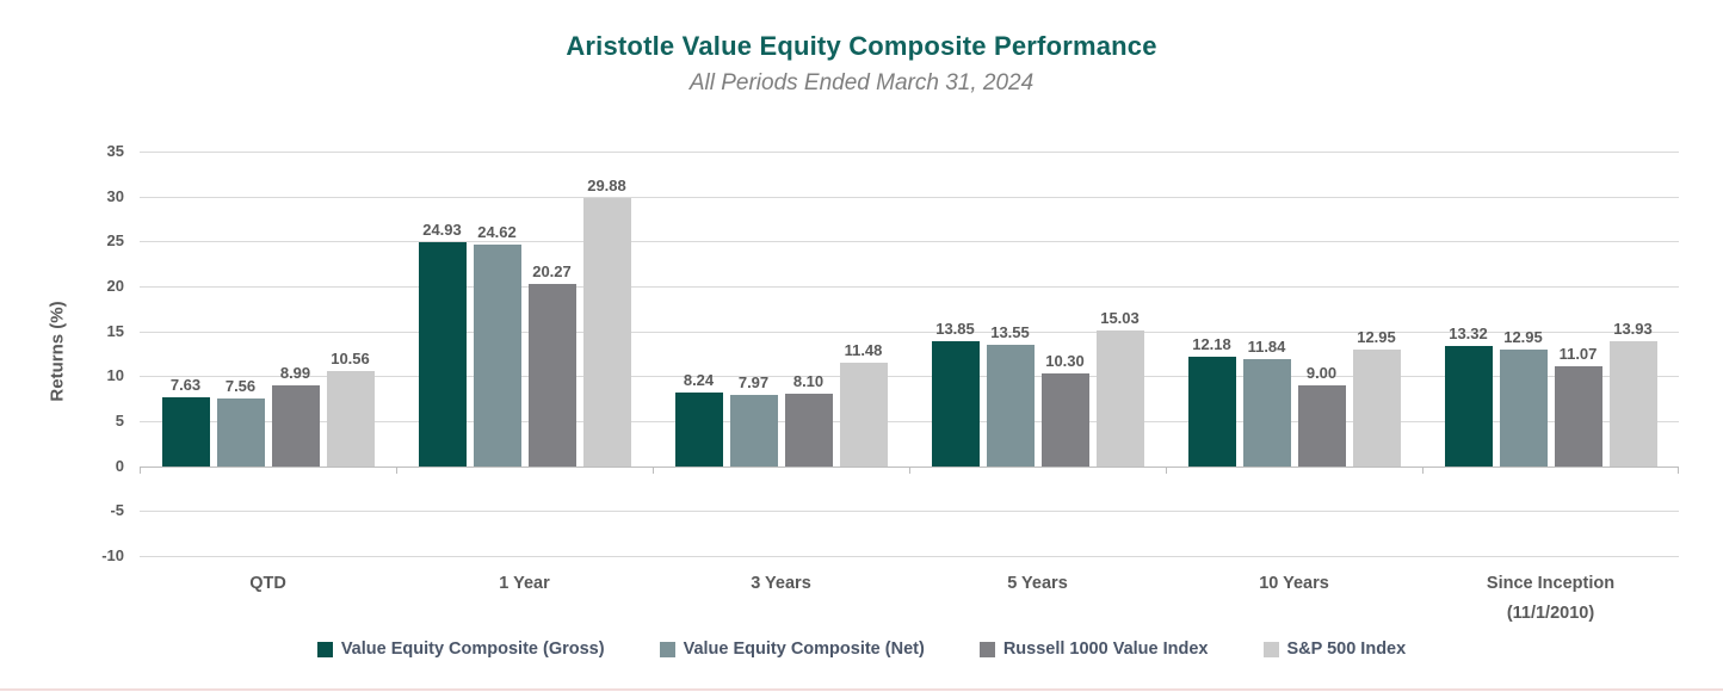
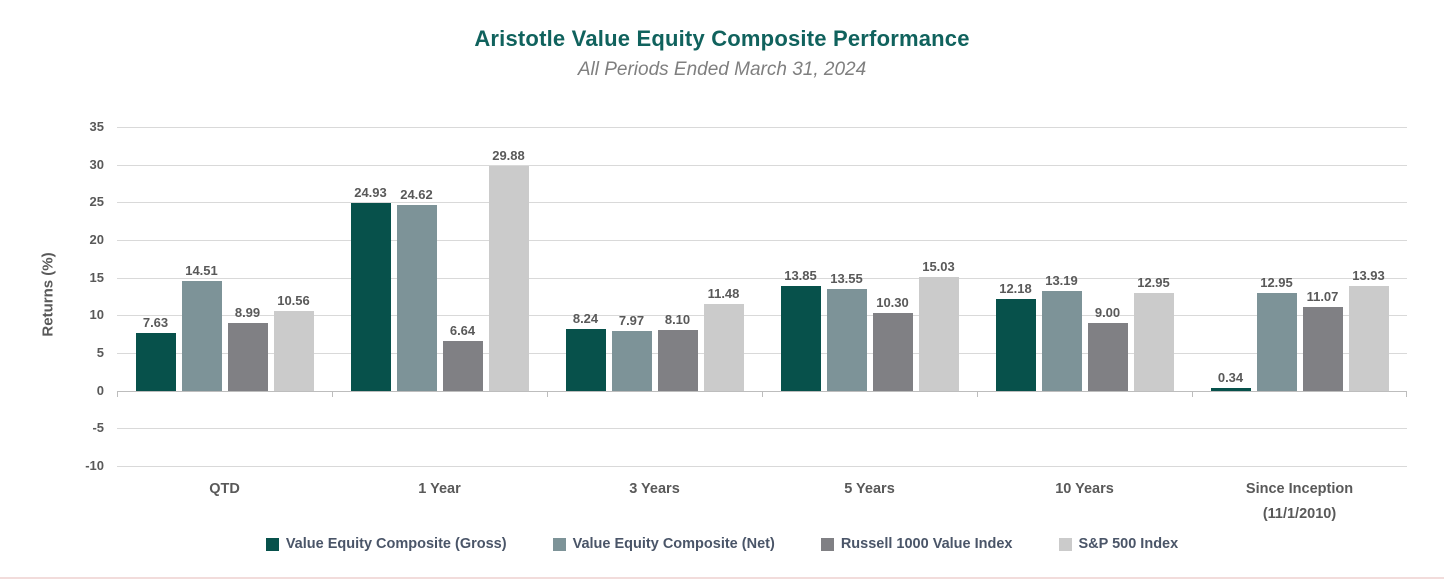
Value Equity Composite (Net)/QTD: 7.56 -> 14.51
Russell 1000 Value Index/1 Year: 20.27 -> 6.64
Value Equity Composite (Net)/10 Years: 11.84 -> 13.19
Value Equity Composite (Gross)/Since Inception (11/1/2010): 13.32 -> 0.34
